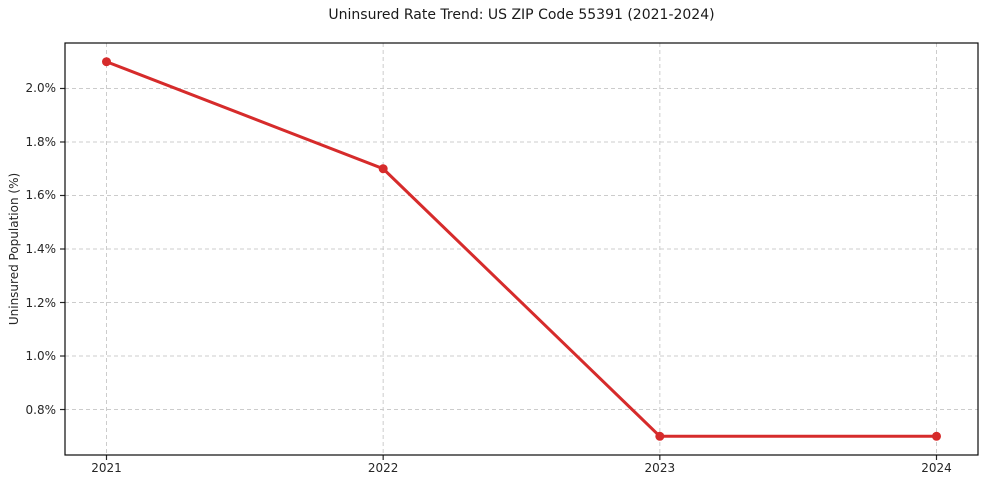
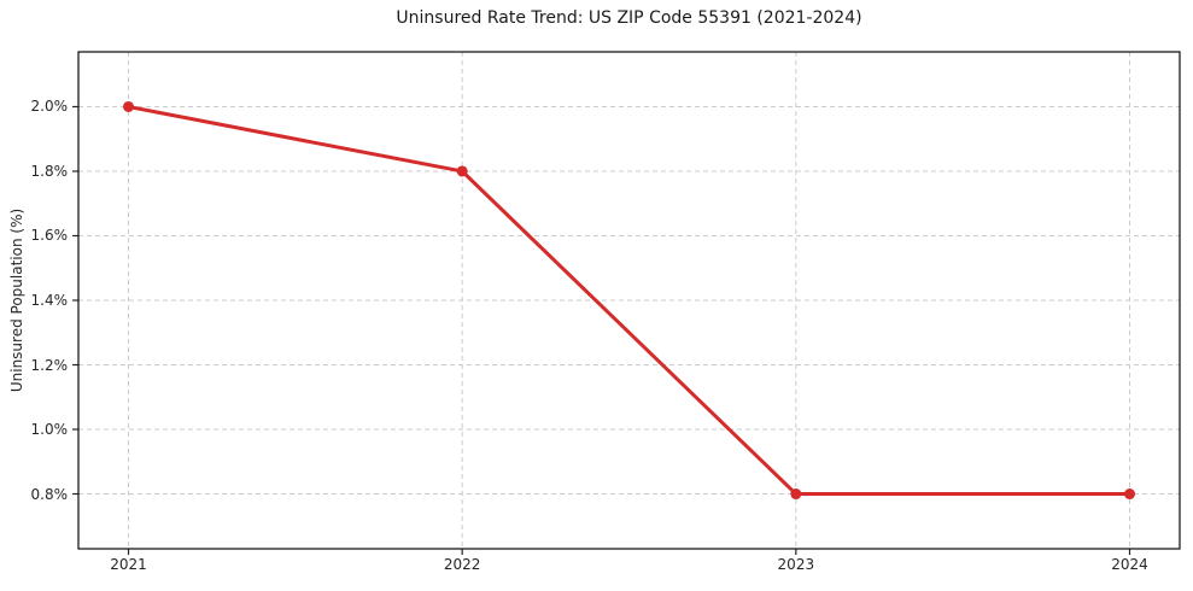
2021: 2.1% -> 2.0%
2022: 1.7% -> 1.8%
2023: 0.7% -> 0.8%
2024: 0.7% -> 0.8%
